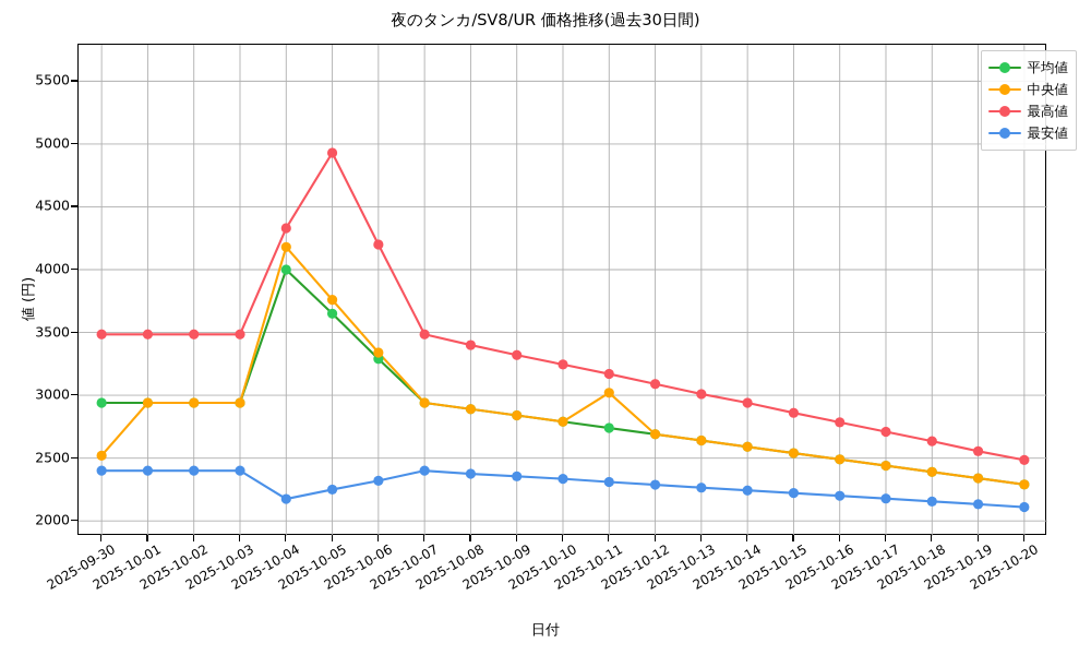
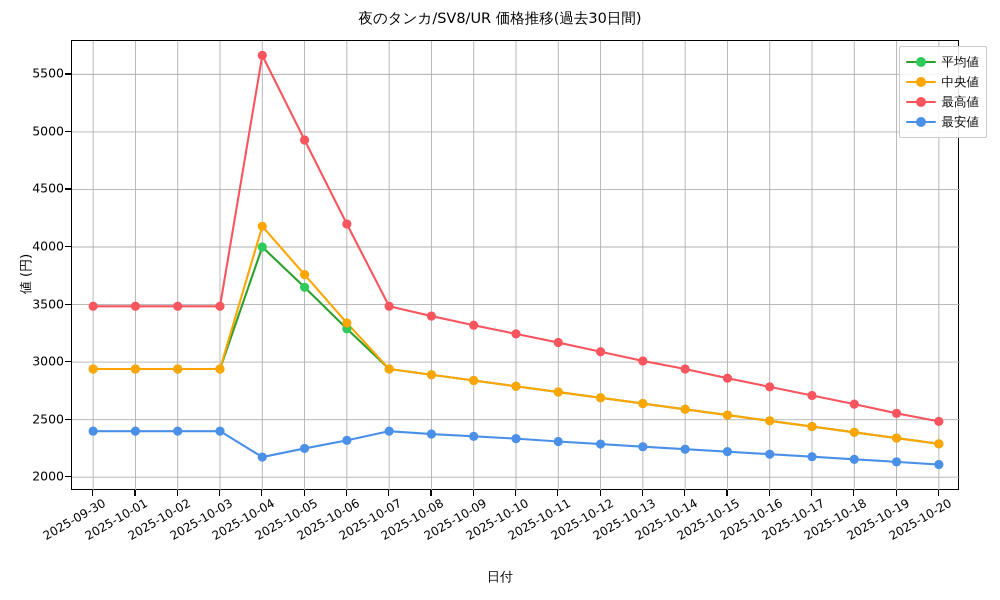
中央値/2025-09-30: 2520 -> 2940
最高値/2025-10-04: 4330 -> 5660
中央値/2025-10-11: 3020 -> 2740
